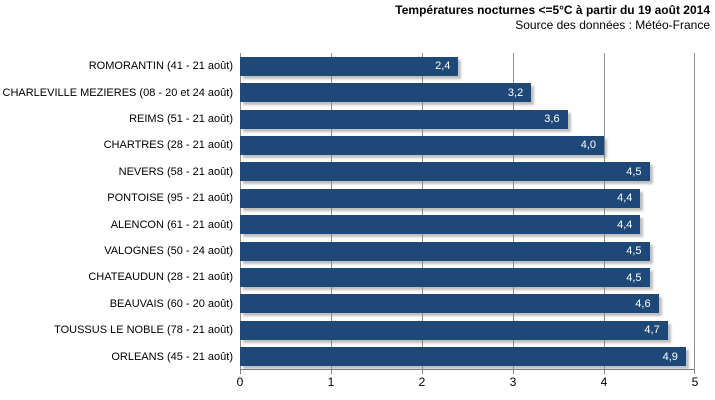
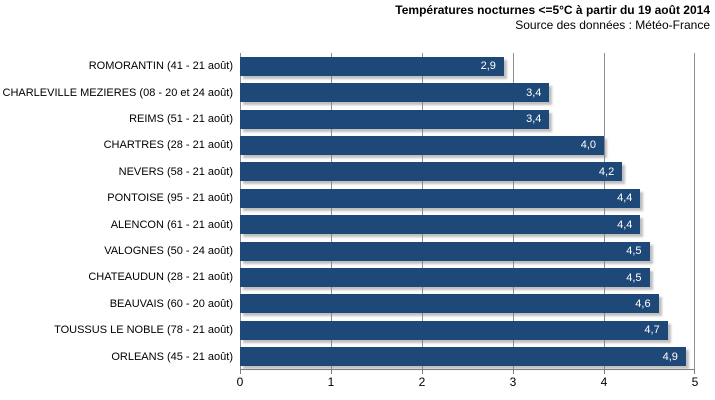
ROMORANTIN (41 - 21 août): 2,4 -> 2,9
CHARLEVILLE MEZIERES (08 - 20 et 24 août): 3,2 -> 3,4
REIMS (51 - 21 août): 3,6 -> 3,4
NEVERS (58 - 21 août): 4,5 -> 4,2
